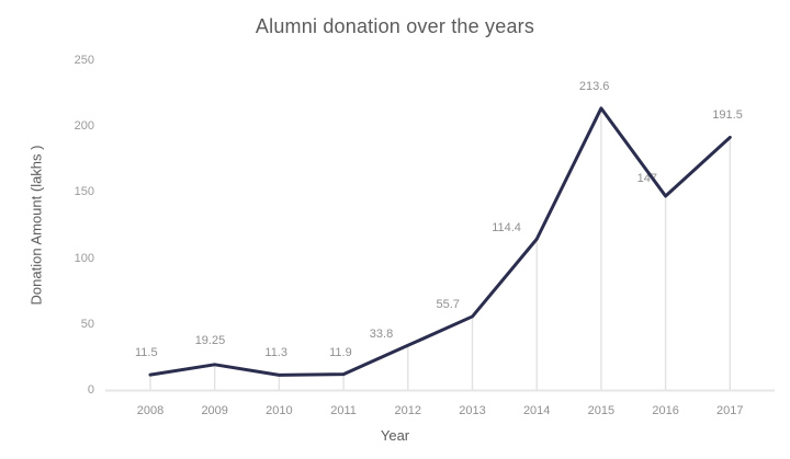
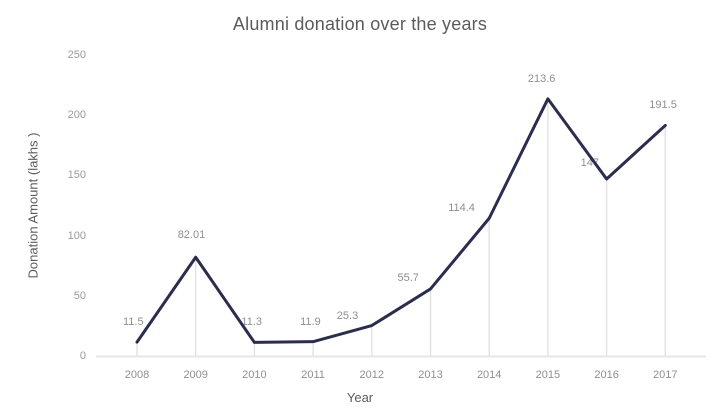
2009: 19.25 -> 82.01
2012: 33.8 -> 25.3
